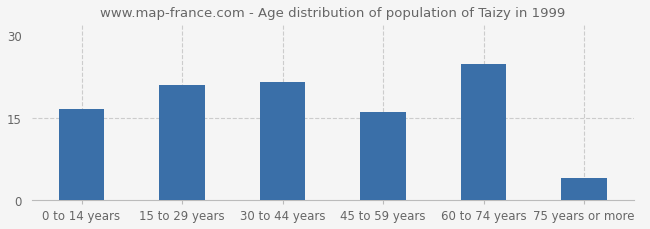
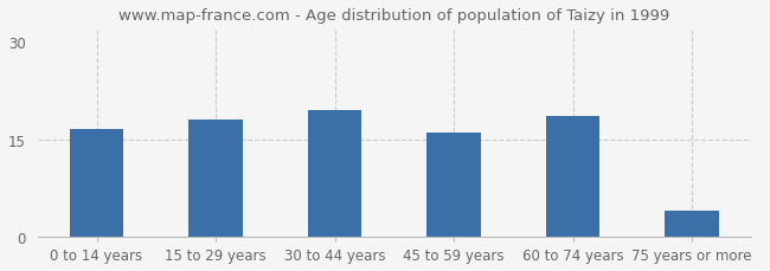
15 to 29 years: 21.0 -> 18.0
30 to 44 years: 21.4 -> 19.5
60 to 74 years: 24.8 -> 18.5
